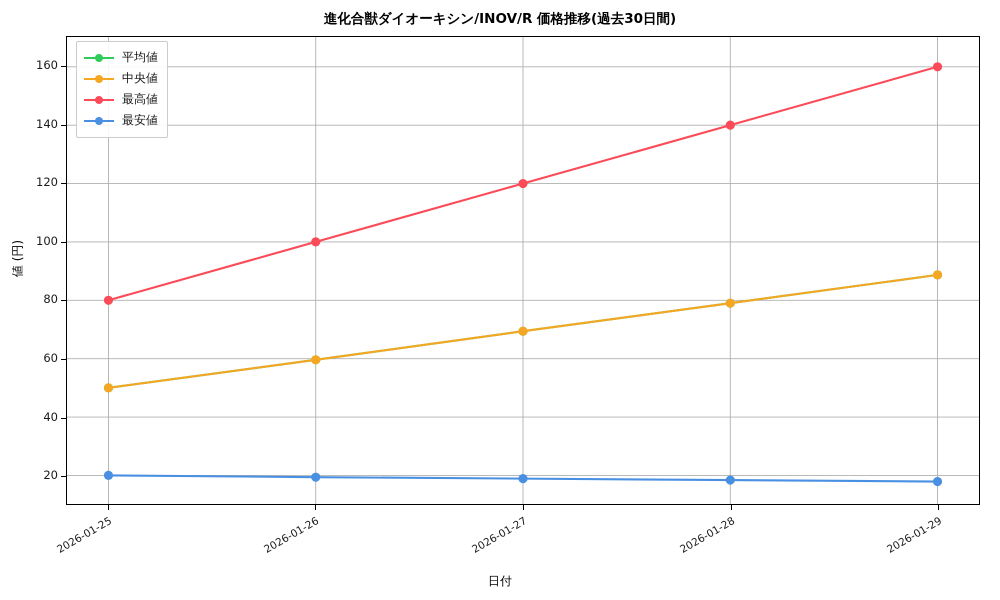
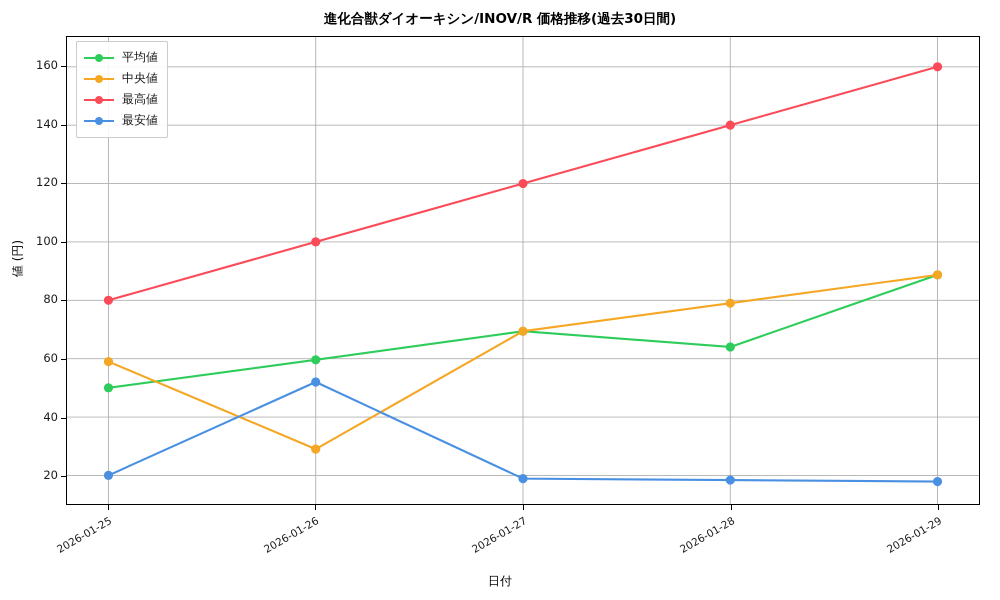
中央値/2026-01-25: 50 -> 59
中央値/2026-01-26: 60 -> 29
最安値/2026-01-26: 19 -> 52
平均値/2026-01-28: 79 -> 64
